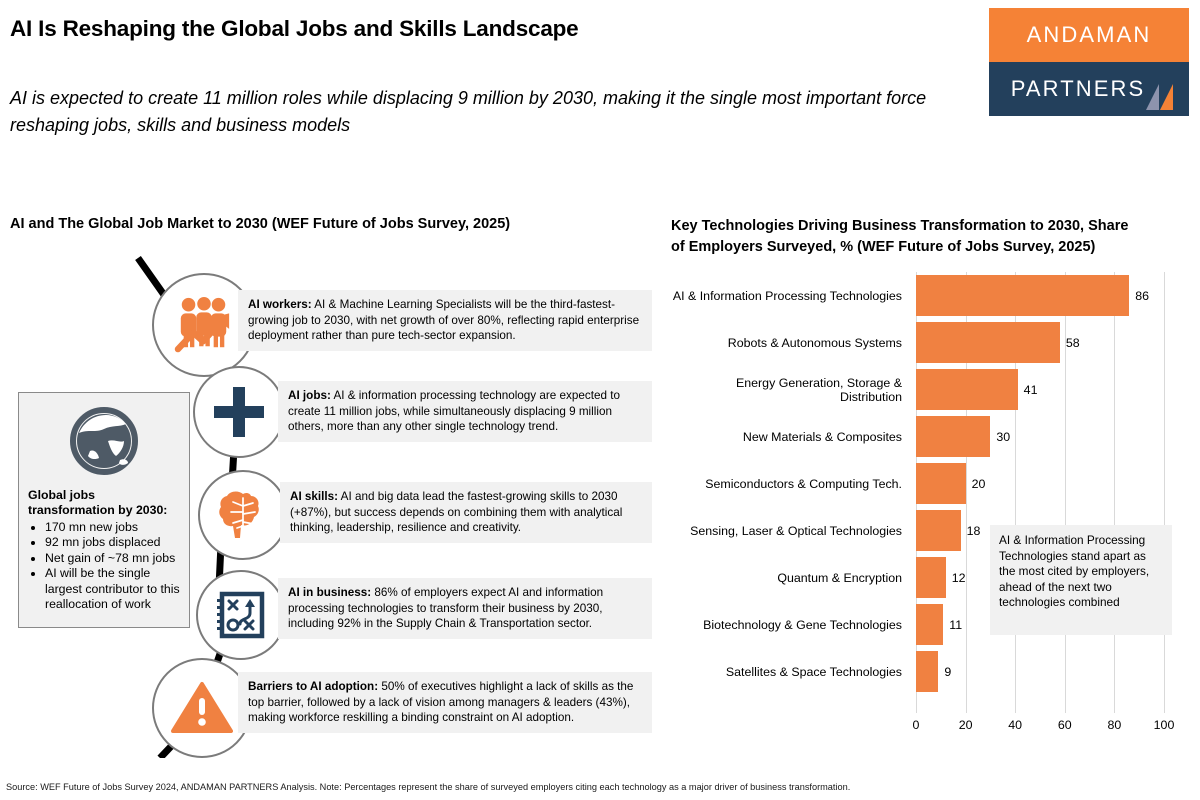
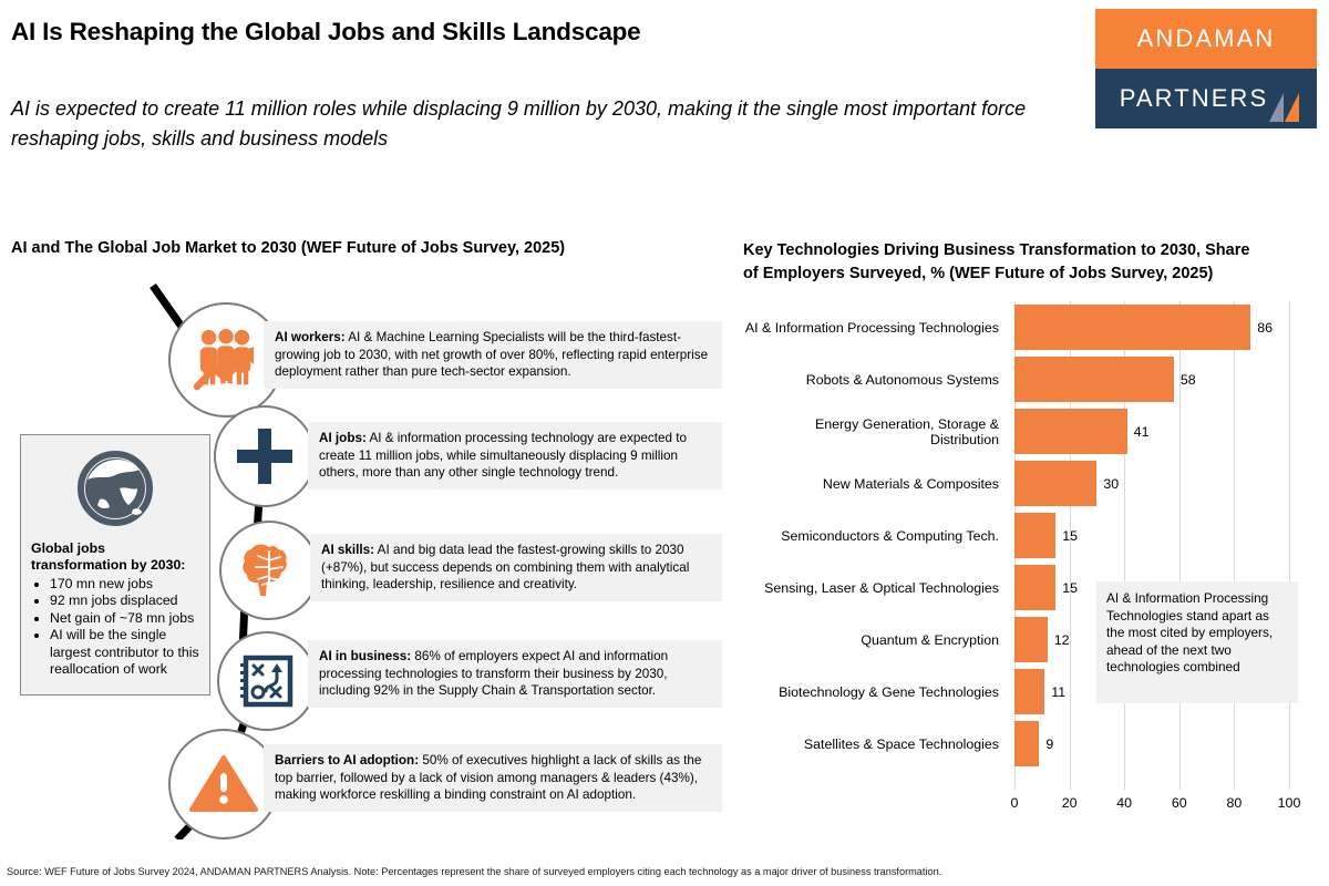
Semiconductors & Computing Tech.: 20 -> 15
Sensing, Laser & Optical Technologies: 18 -> 15
